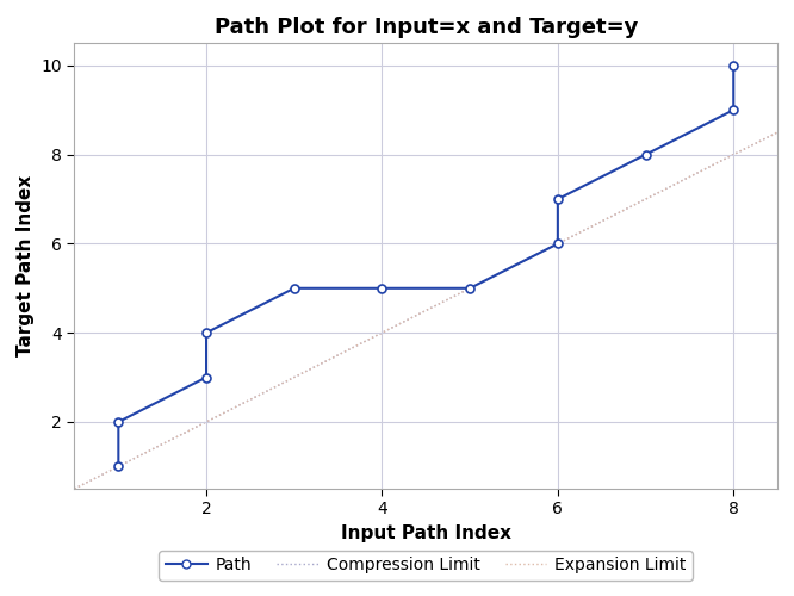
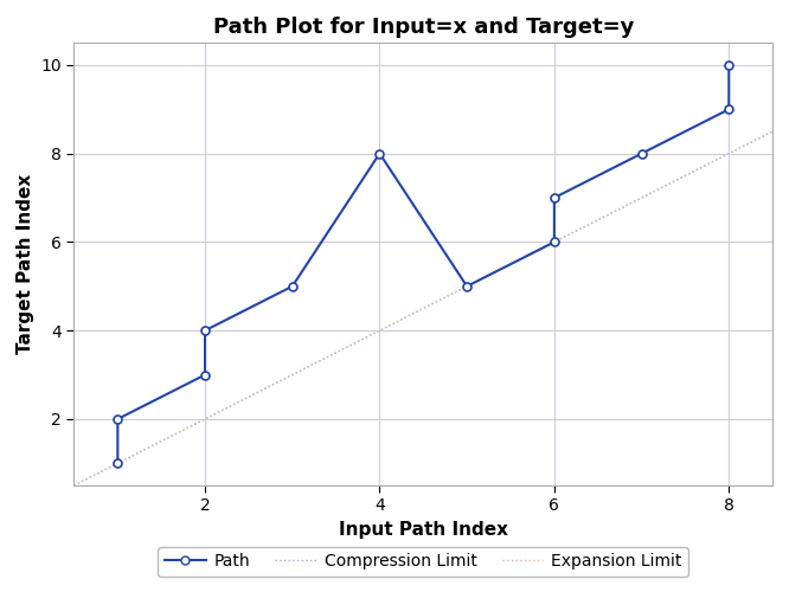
Path/4: 5 -> 8
